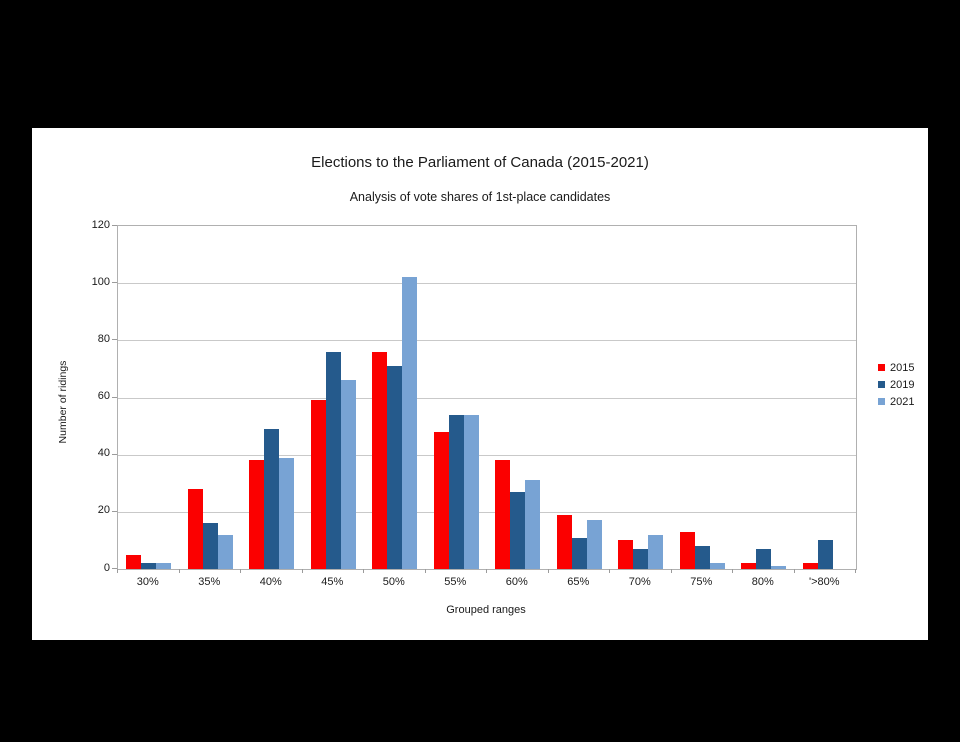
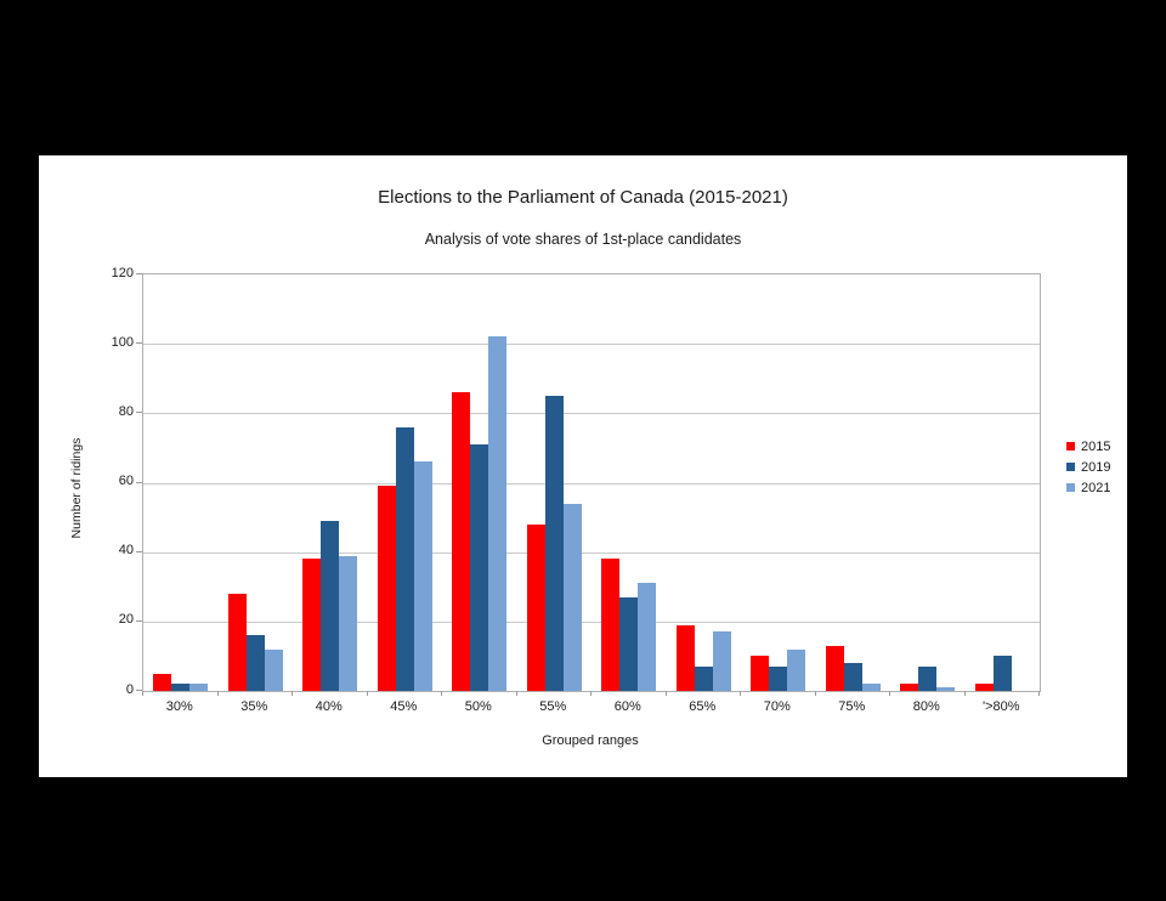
2015/50%: 76 -> 86
2019/55%: 54 -> 85
2019/65%: 11 -> 7
